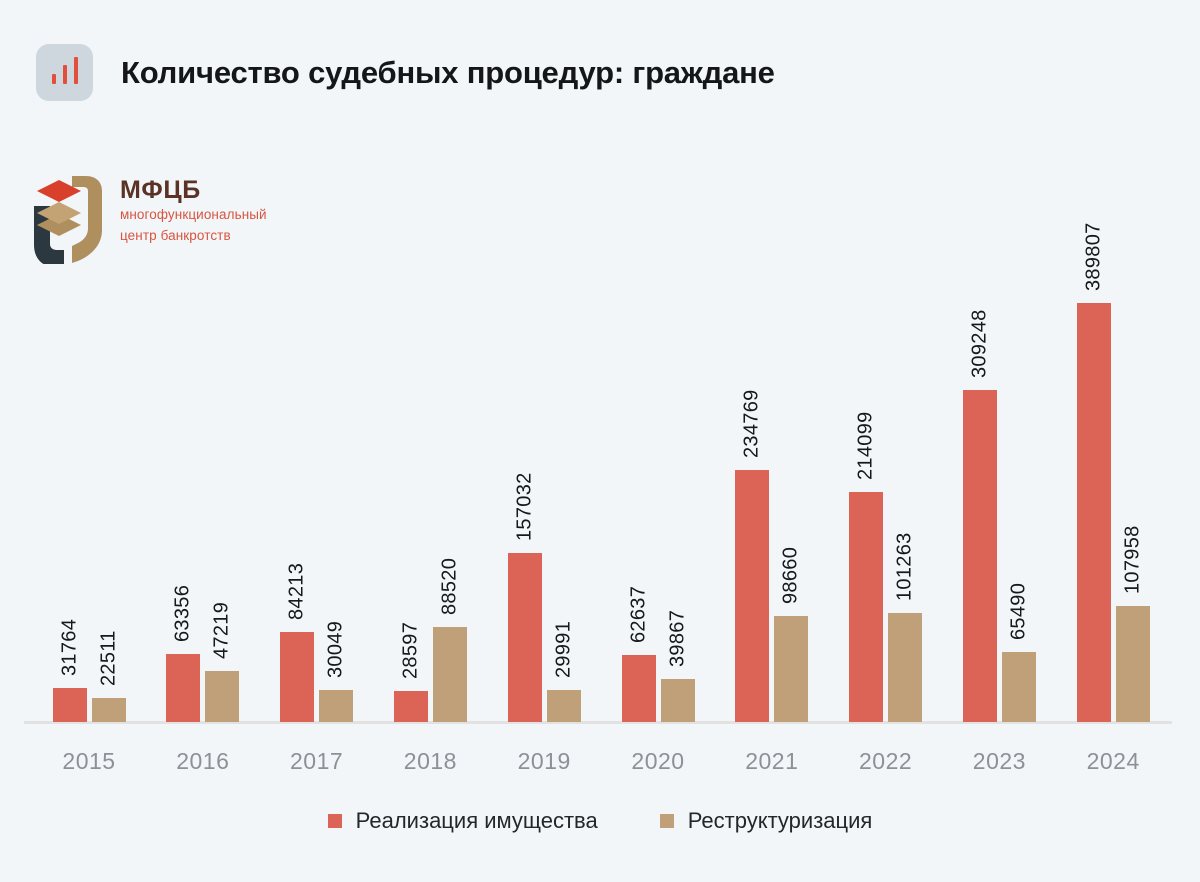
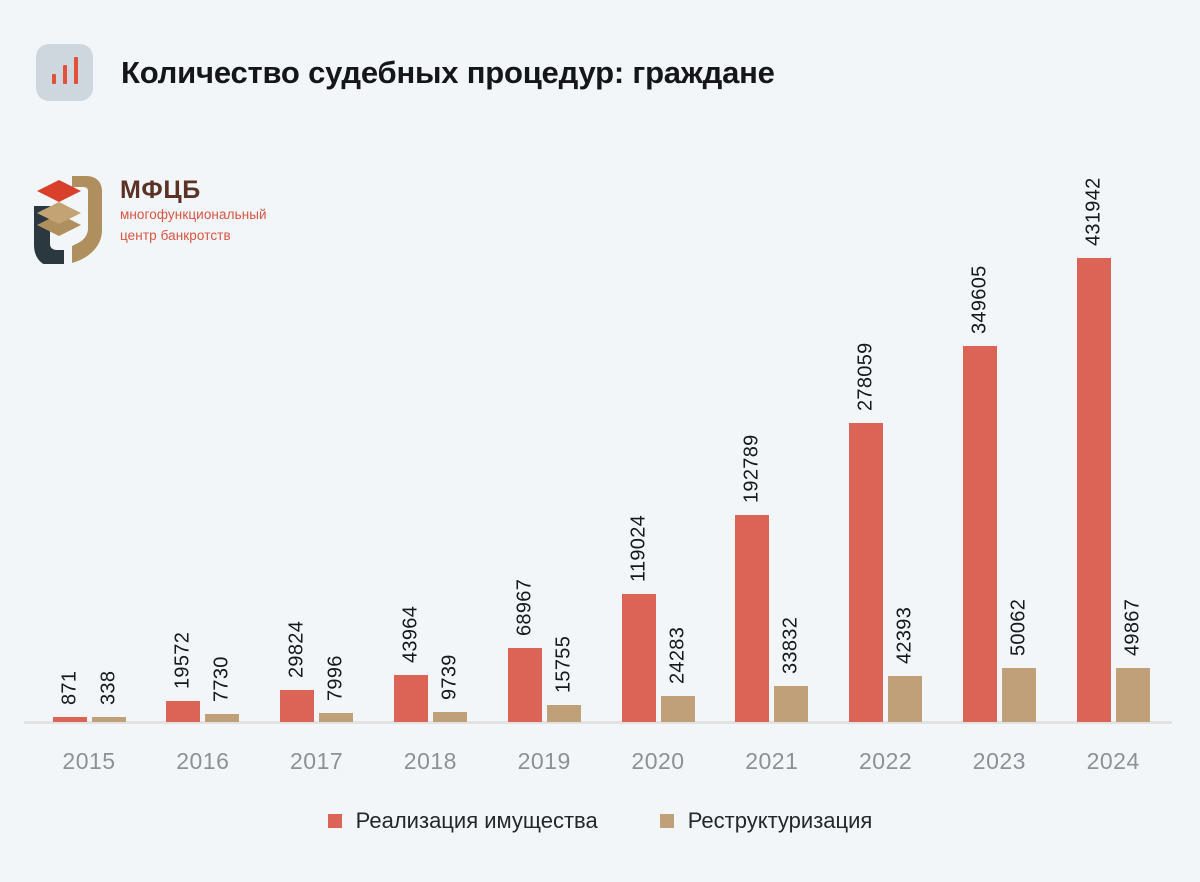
Реализация имущества/2015: 31764 -> 871
Реструктуризация/2015: 22511 -> 338
Реализация имущества/2016: 63356 -> 19572
Реструктуризация/2016: 47219 -> 7730
Реализация имущества/2017: 84213 -> 29824
Реструктуризация/2017: 30049 -> 7996
Реализация имущества/2018: 28597 -> 43964
Реструктуризация/2018: 88520 -> 9739
Реализация имущества/2019: 157032 -> 68967
Реструктуризация/2019: 29991 -> 15755
Реализация имущества/2020: 62637 -> 119024
Реструктуризация/2020: 39867 -> 24283
Реализация имущества/2021: 234769 -> 192789
Реструктуризация/2021: 98660 -> 33832
Реализация имущества/2022: 214099 -> 278059
Реструктуризация/2022: 101263 -> 42393
Реализация имущества/2023: 309248 -> 349605
Реструктуризация/2023: 65490 -> 50062
Реализация имущества/2024: 389807 -> 431942
Реструктуризация/2024: 107958 -> 49867
